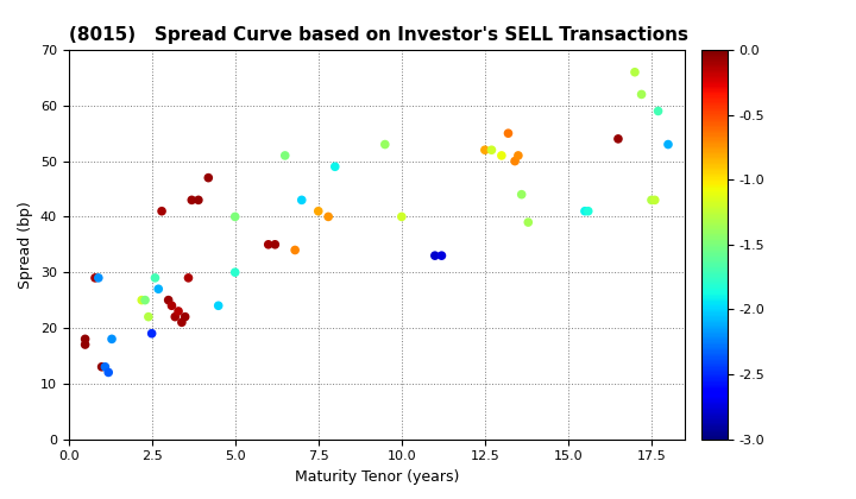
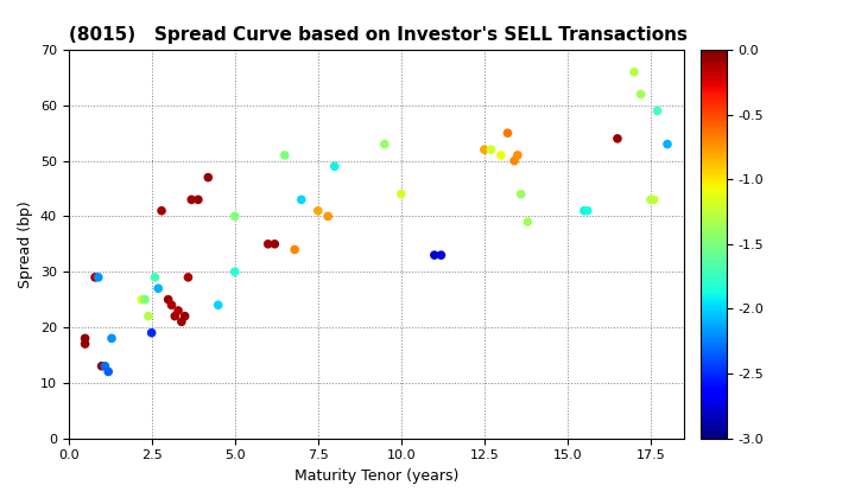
10.0: 40 -> 44
